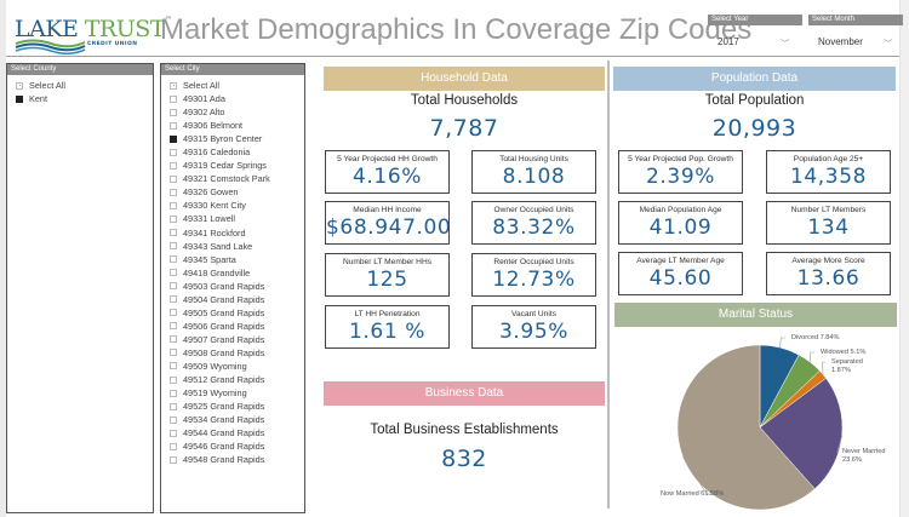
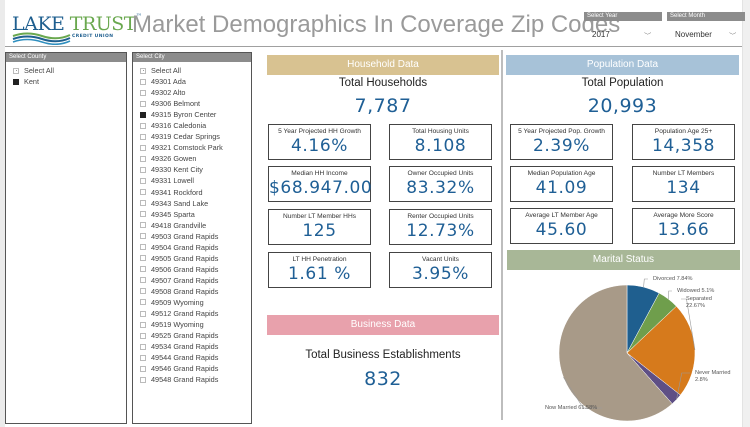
Separated: 1.87% -> 22.67%
Never Married: 23.6% -> 2.8%
